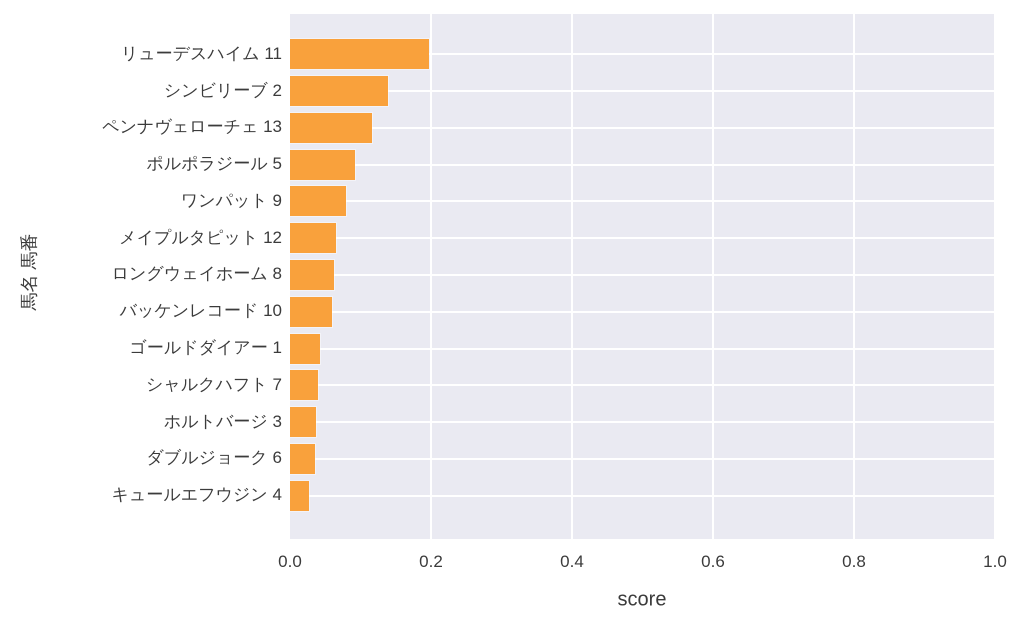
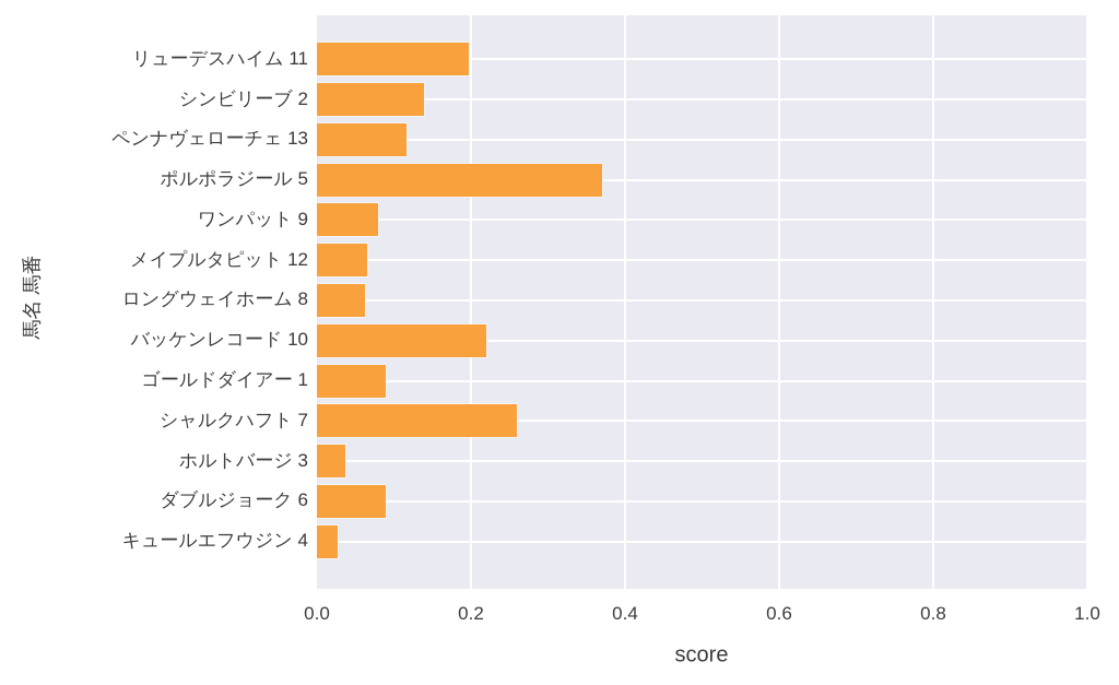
ポルポラジール 5: 0.09 -> 0.37
バッケンレコード 10: 0.06 -> 0.22
ゴールドダイアー 1: 0.04 -> 0.09
シャルクハフト 7: 0.04 -> 0.26
ダブルジョーク 6: 0.04 -> 0.09
